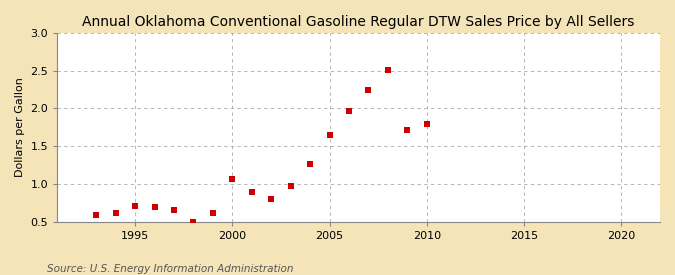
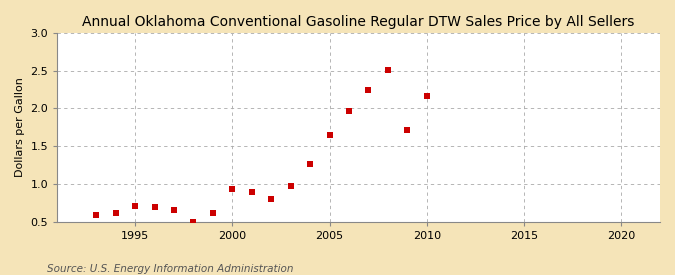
2000: 1.06 -> 0.93
2010: 1.80 -> 2.17
